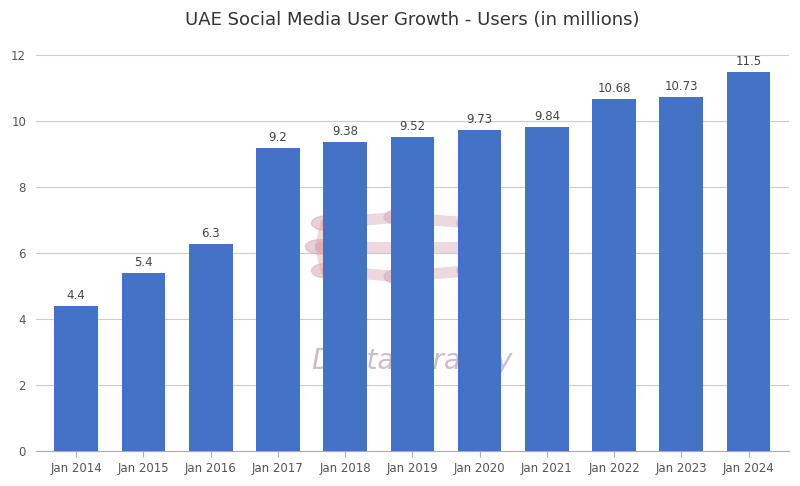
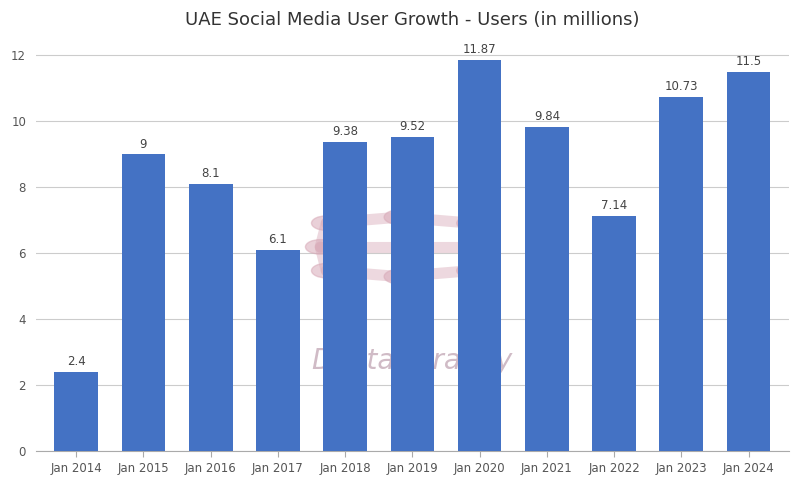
Jan 2014: 4.4 -> 2.4
Jan 2015: 5.4 -> 9
Jan 2016: 6.3 -> 8.1
Jan 2017: 9.2 -> 6.1
Jan 2020: 9.73 -> 11.87
Jan 2022: 10.68 -> 7.14
